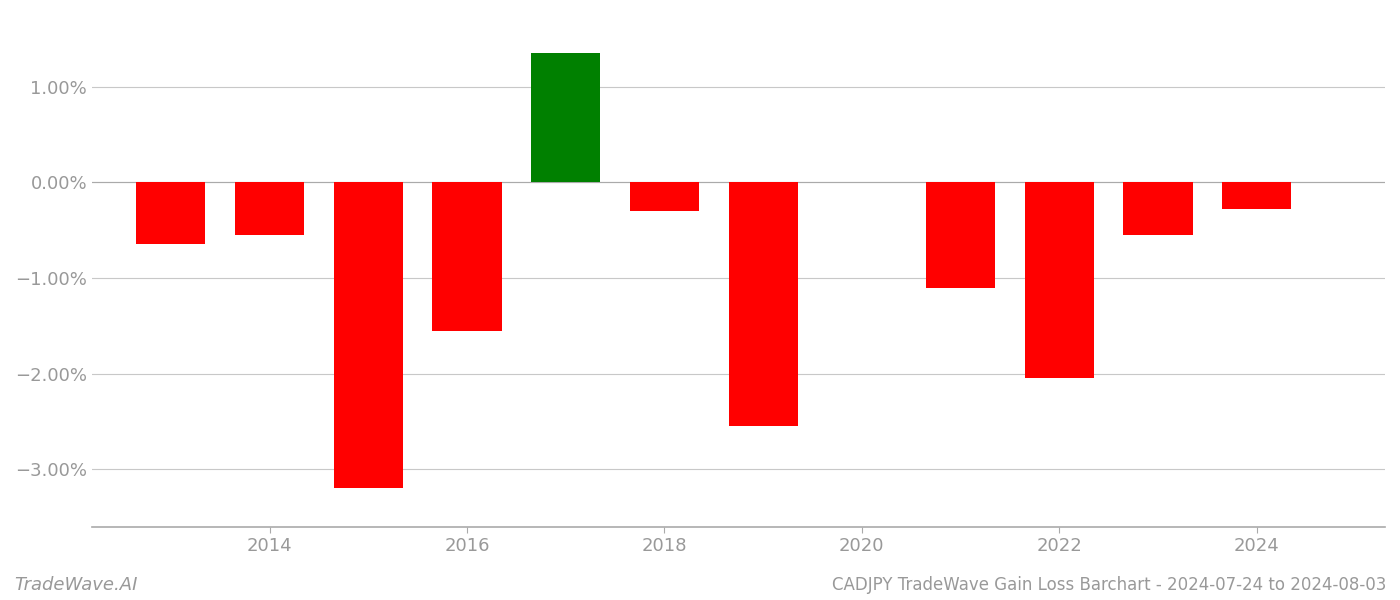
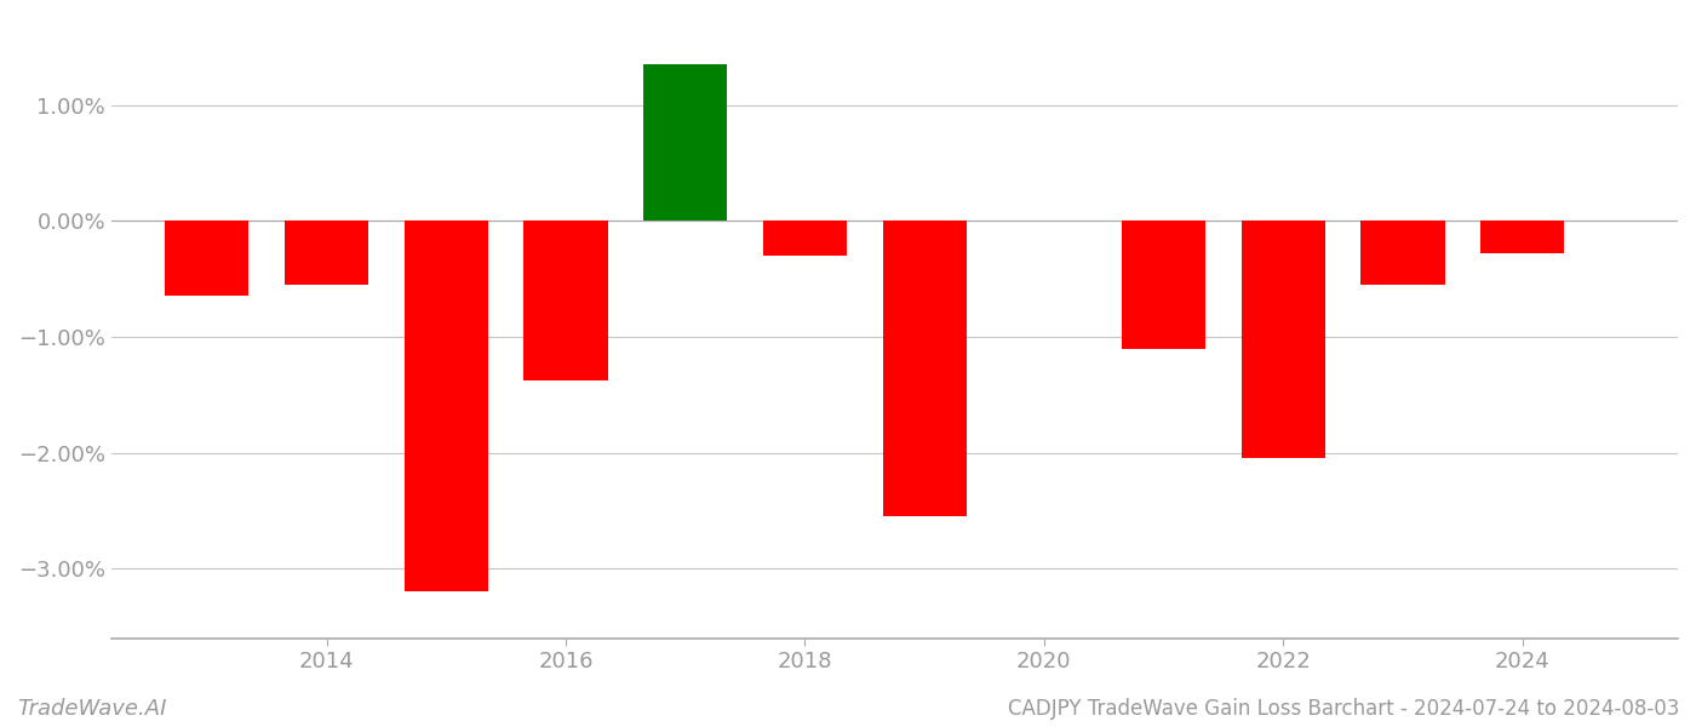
2016: -1.55% -> -1.38%
